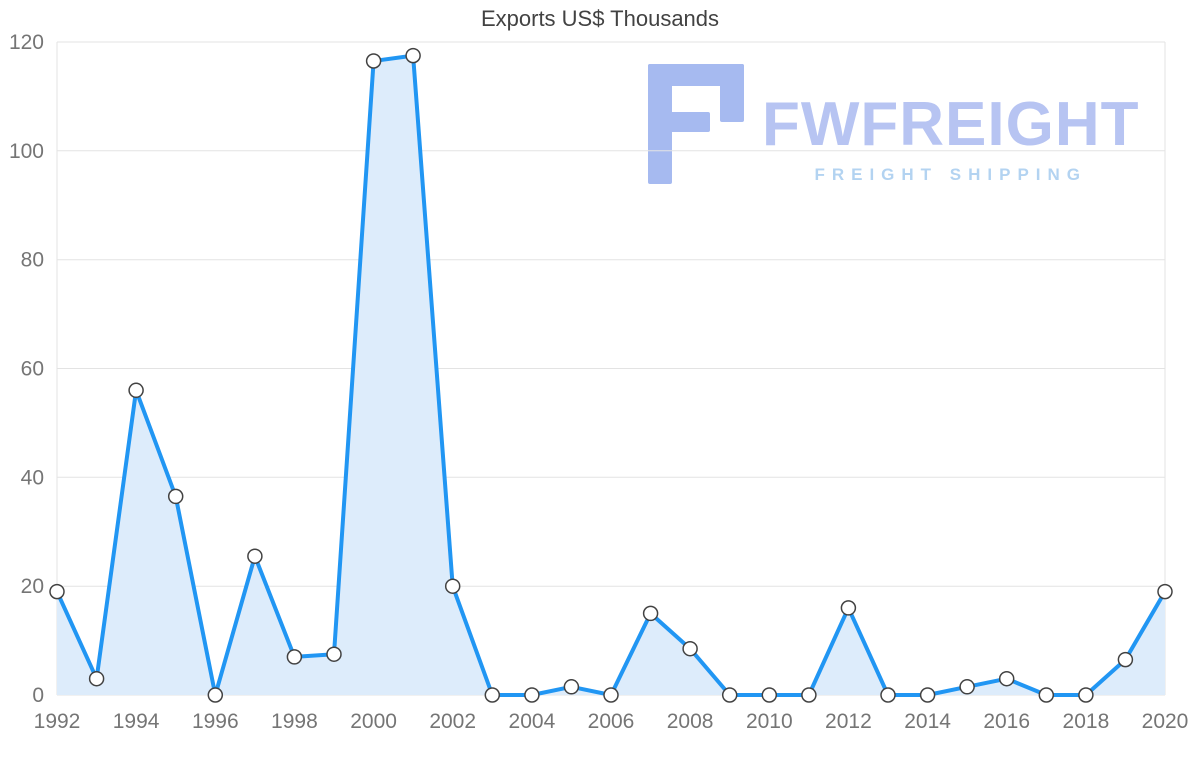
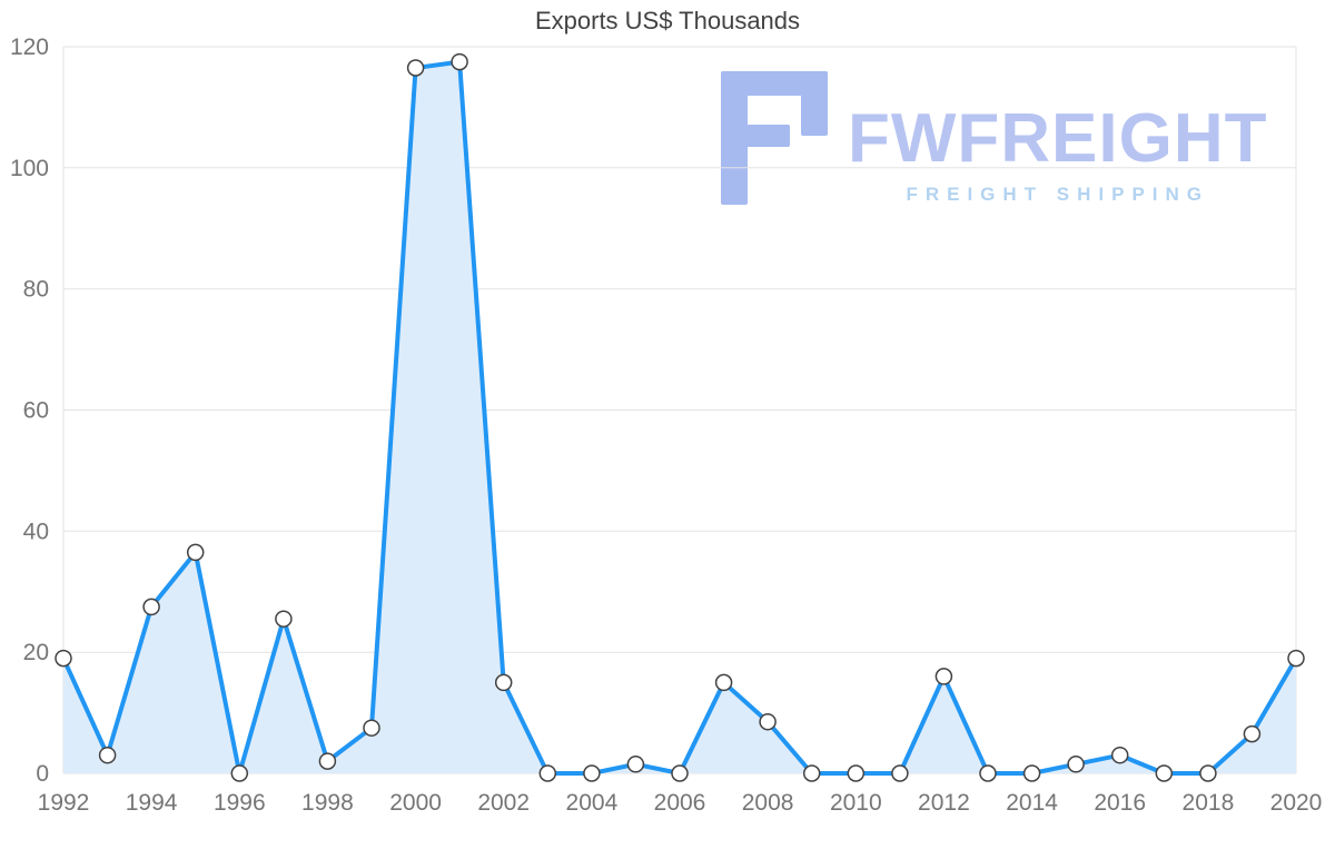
1994: 56 -> 28
1998: 7 -> 2
2002: 20 -> 15
